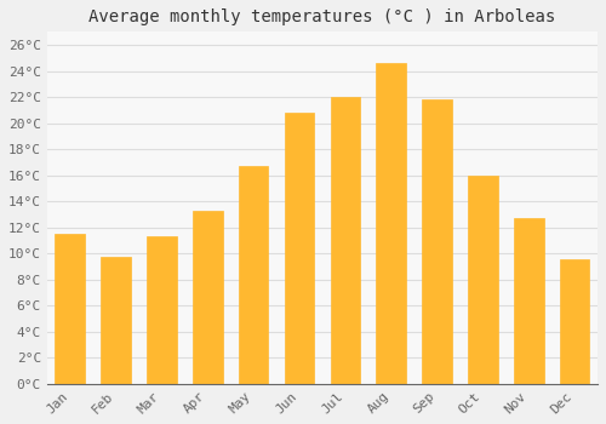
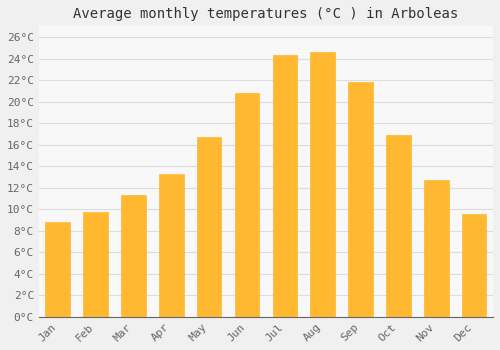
Jan: 11.5°C -> 8.8°C
Jul: 22.0°C -> 24.3°C
Oct: 16.0°C -> 16.9°C
